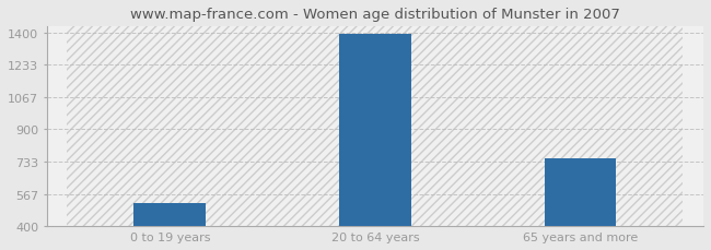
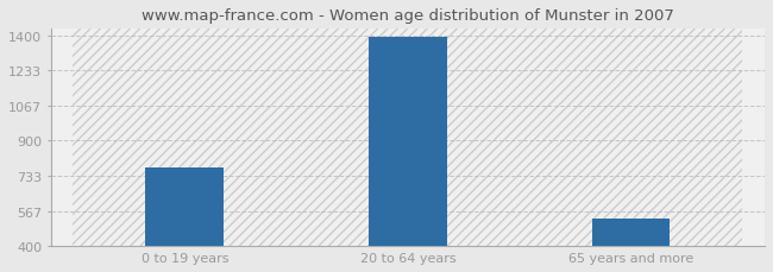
0 to 19 years: 520 -> 770
65 years and more: 750 -> 530
